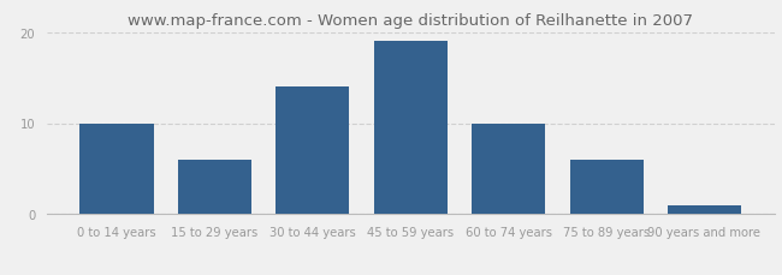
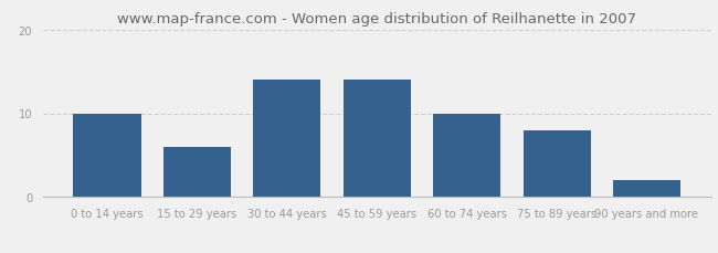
45 to 59 years: 19 -> 14
75 to 89 years: 6 -> 8
90 years and more: 1 -> 2
